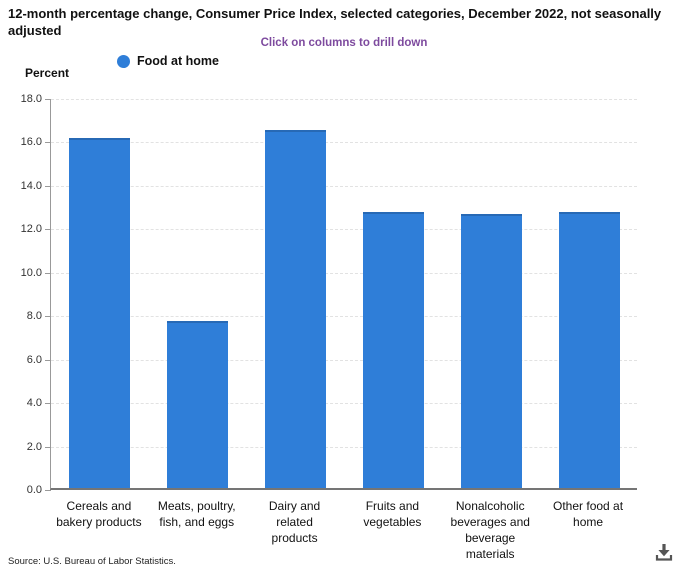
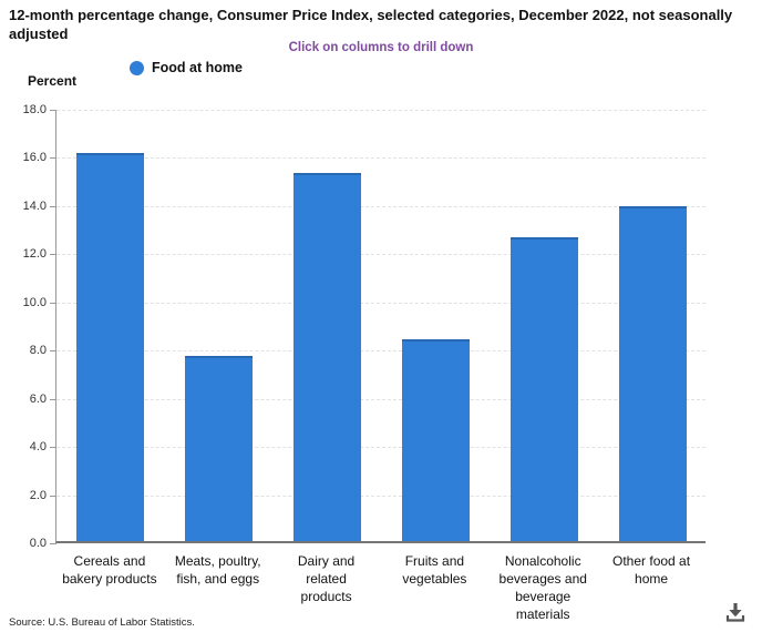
Dairy and related products: 16.5 -> 15.3
Fruits and vegetables: 12.7 -> 8.4
Other food at home: 12.7 -> 13.9
